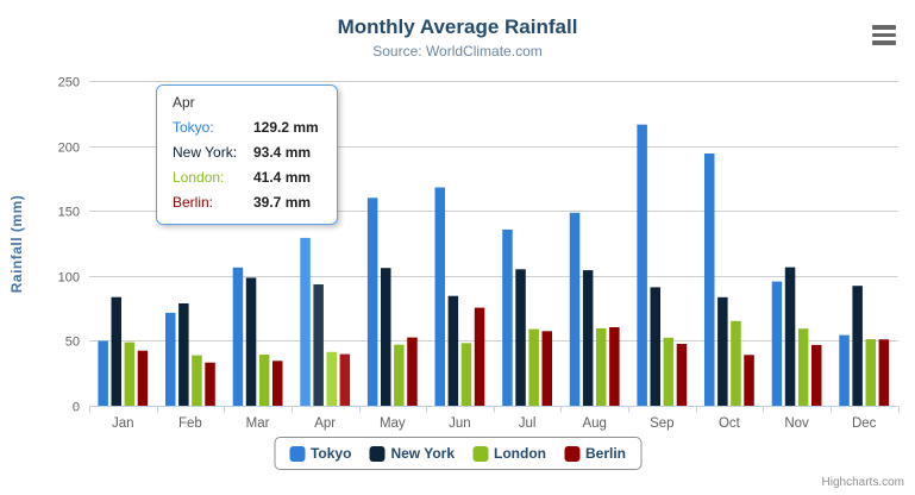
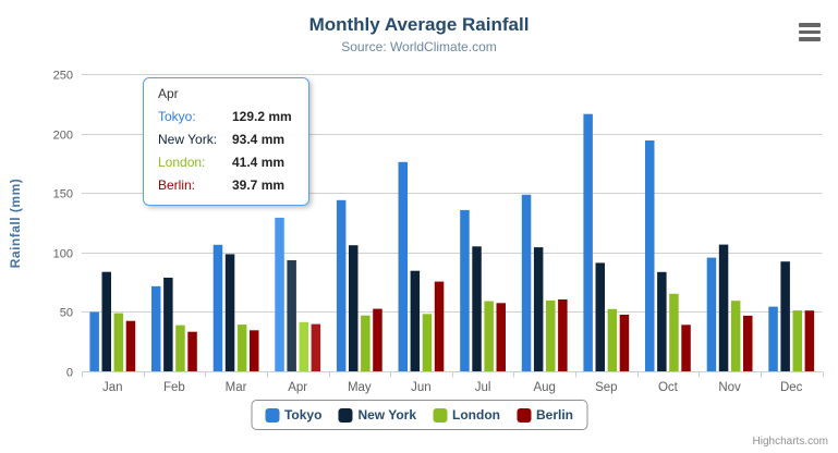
Tokyo/May: 160 -> 144
Tokyo/Jun: 168 -> 176
